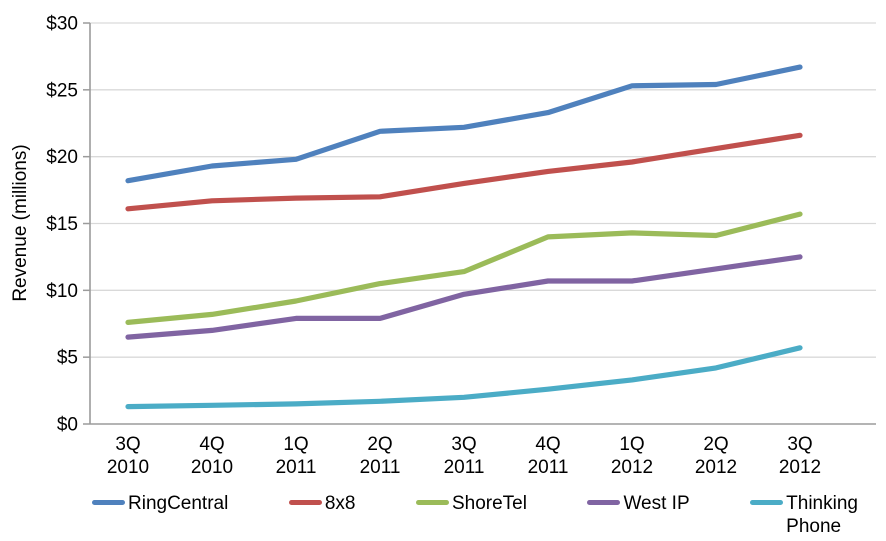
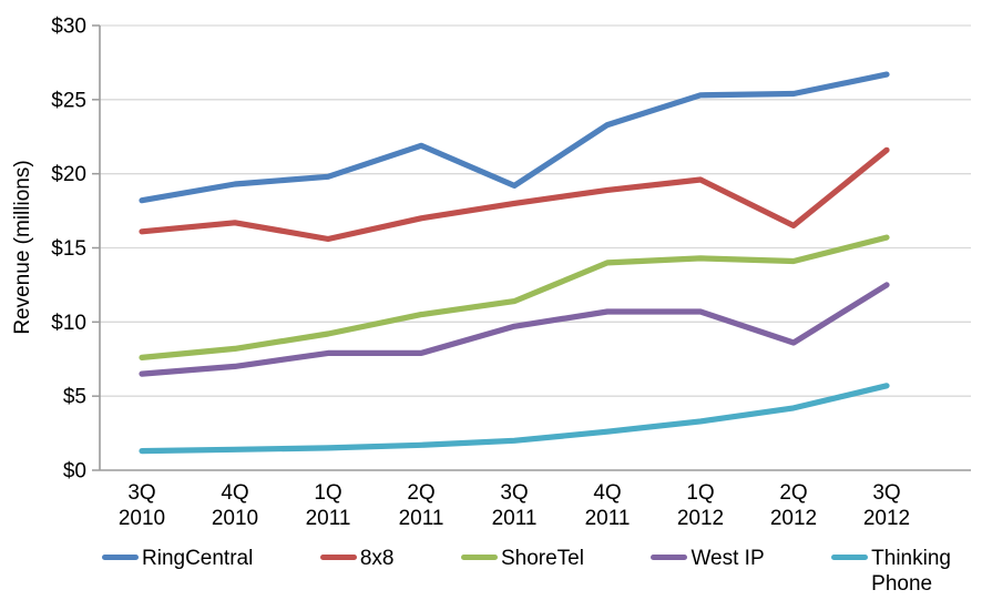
8x8/1Q 2011: $16.9 -> $15.6
RingCentral/3Q 2011: $22.2 -> $19.2
8x8/2Q 2012: $20.6 -> $16.5
West IP/2Q 2012: $11.6 -> $8.6
